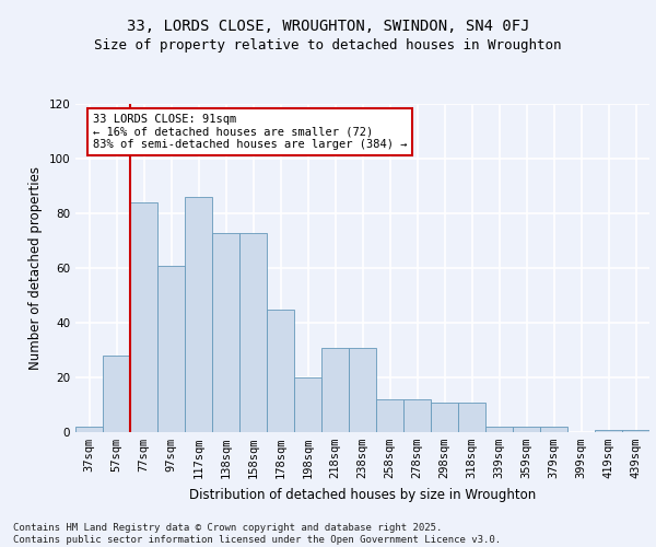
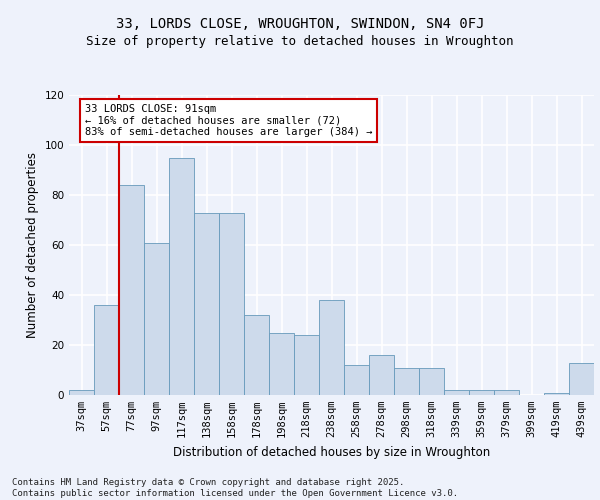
57sqm: 28 -> 36
117sqm: 86 -> 95
178sqm: 45 -> 32
198sqm: 20 -> 25
218sqm: 31 -> 24
238sqm: 31 -> 38
278sqm: 12 -> 16
439sqm: 1 -> 13
